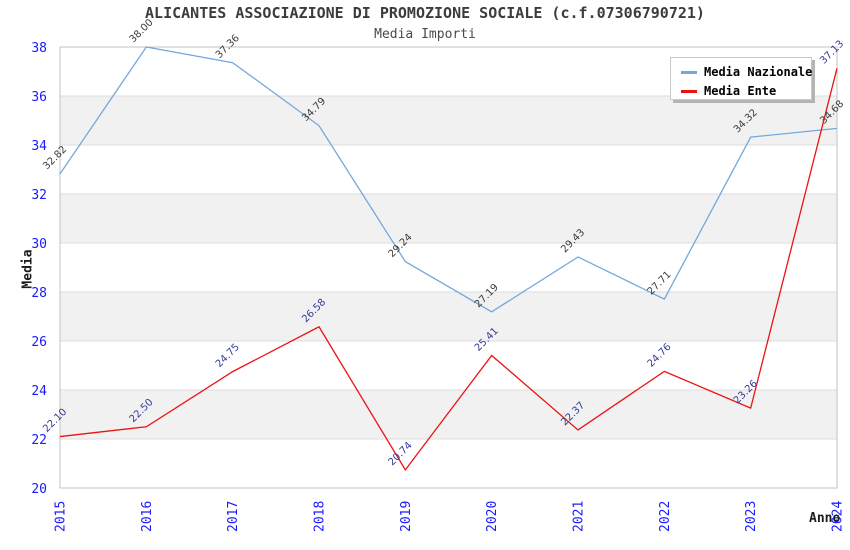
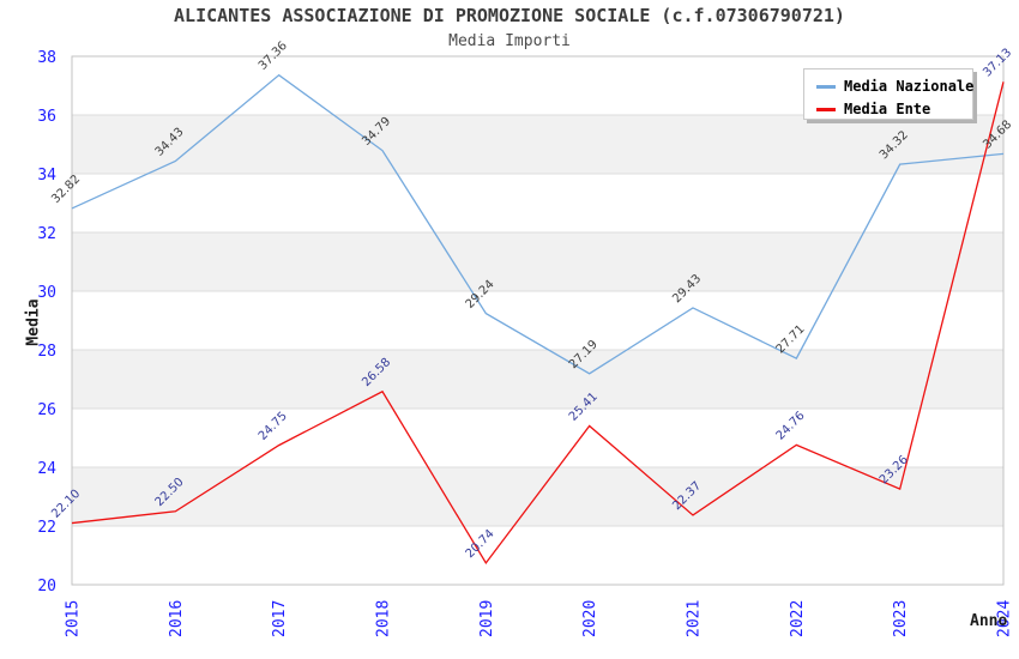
Media Nazionale/2016: 38.00 -> 34.43
